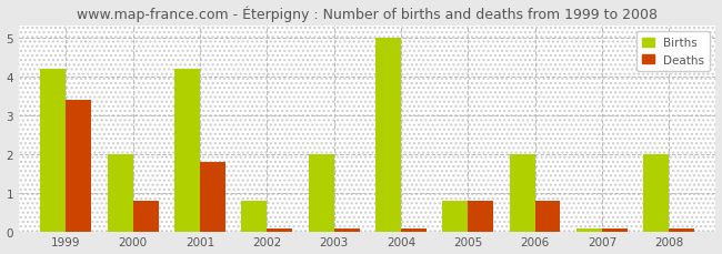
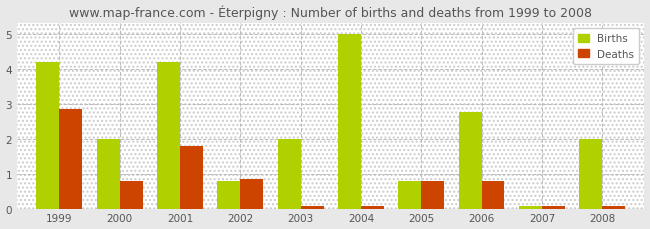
Deaths/1999: 3.40 -> 2.85
Deaths/2002: 0.08 -> 0.85
Births/2006: 2.00 -> 2.75
